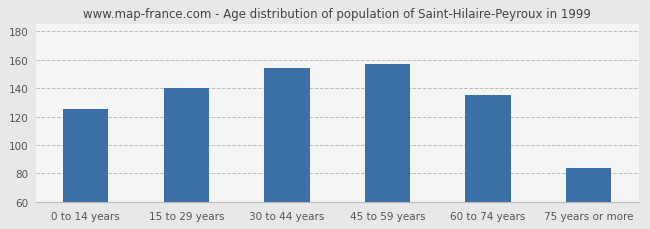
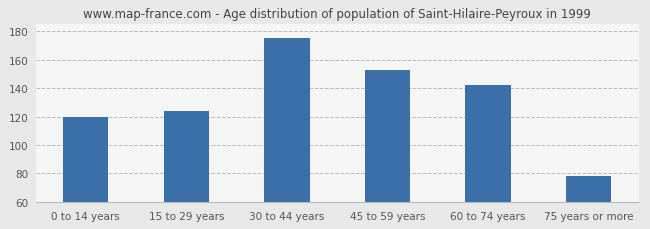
0 to 14 years: 125 -> 120
15 to 29 years: 140 -> 124
30 to 44 years: 154 -> 175
45 to 59 years: 157 -> 153
60 to 74 years: 135 -> 142
75 years or more: 84 -> 78
